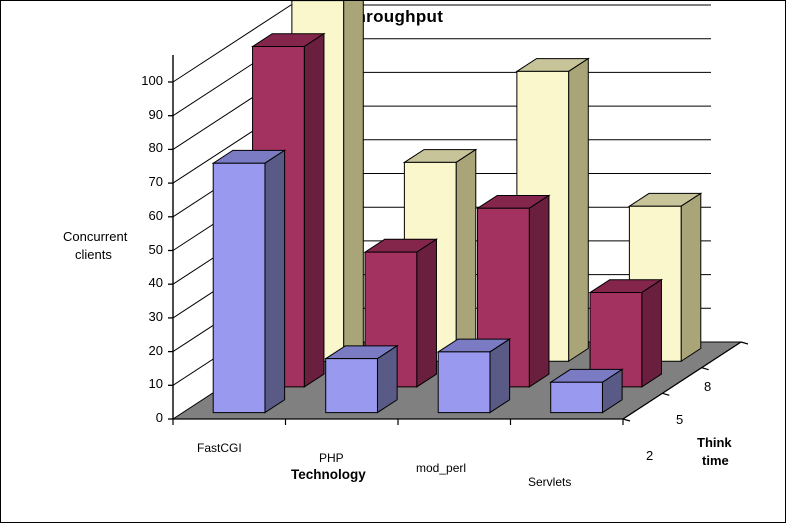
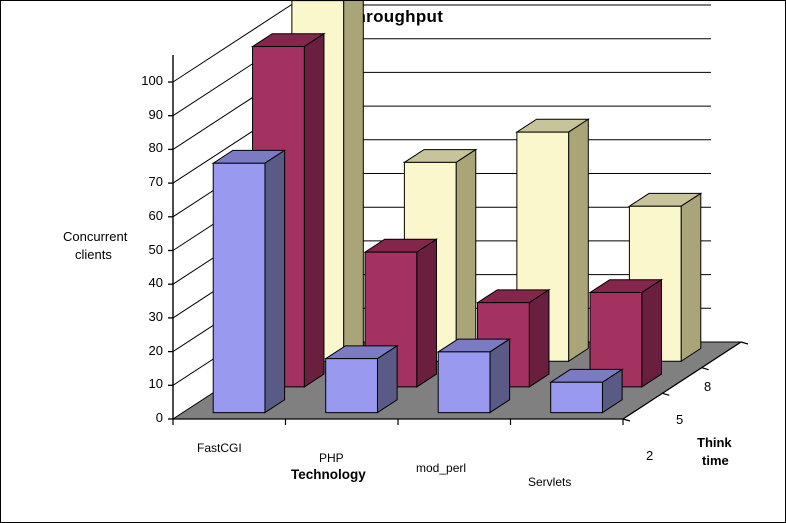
5/mod_perl: 53 -> 25
8/mod_perl: 86 -> 68
